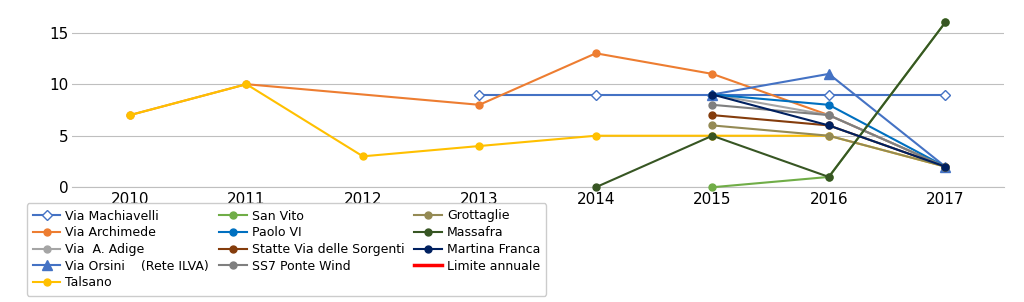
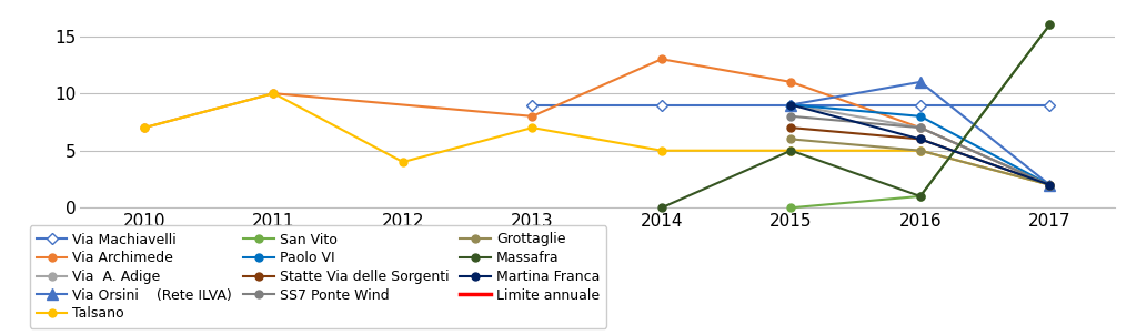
Talsano/2012: 3 -> 4
Talsano/2013: 4 -> 7
